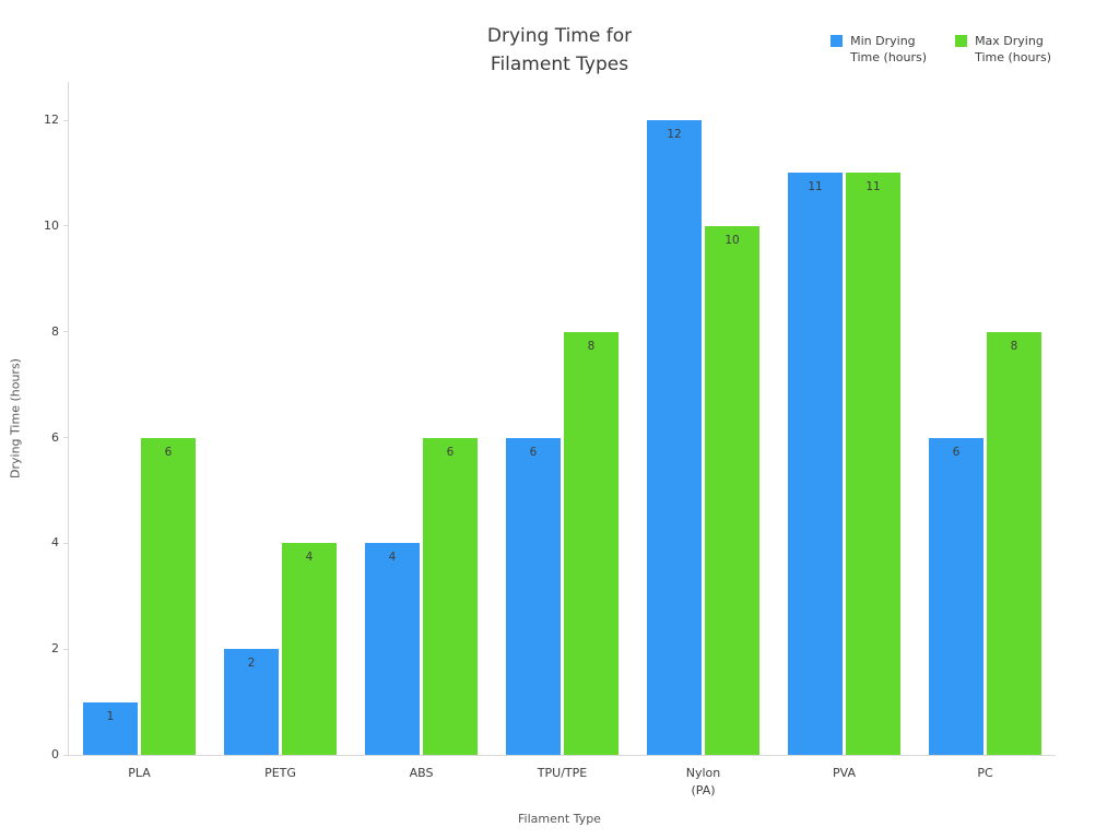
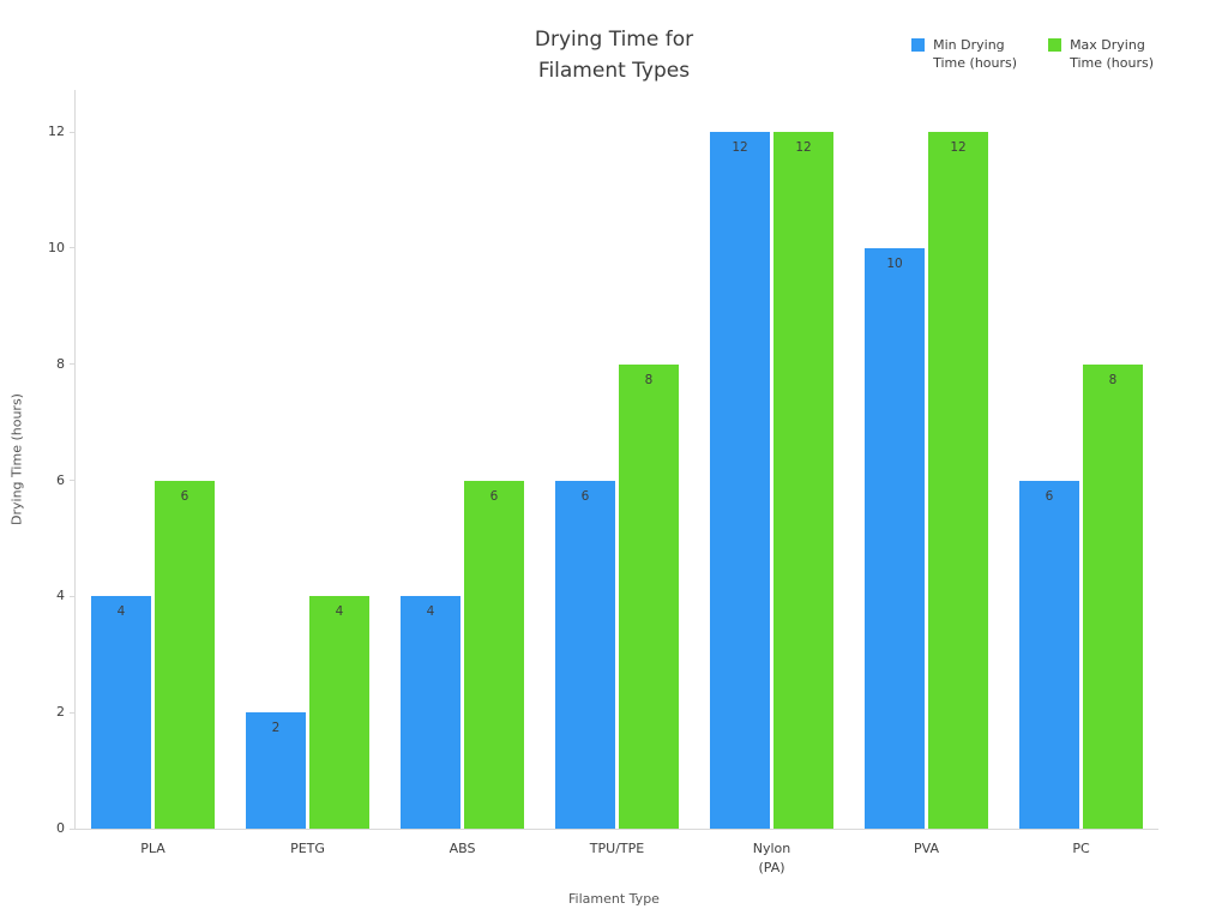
Min Drying Time (hours)/PLA: 1 -> 4
Max Drying Time (hours)/Nylon (PA): 10 -> 12
Min Drying Time (hours)/PVA: 11 -> 10
Max Drying Time (hours)/PVA: 11 -> 12
